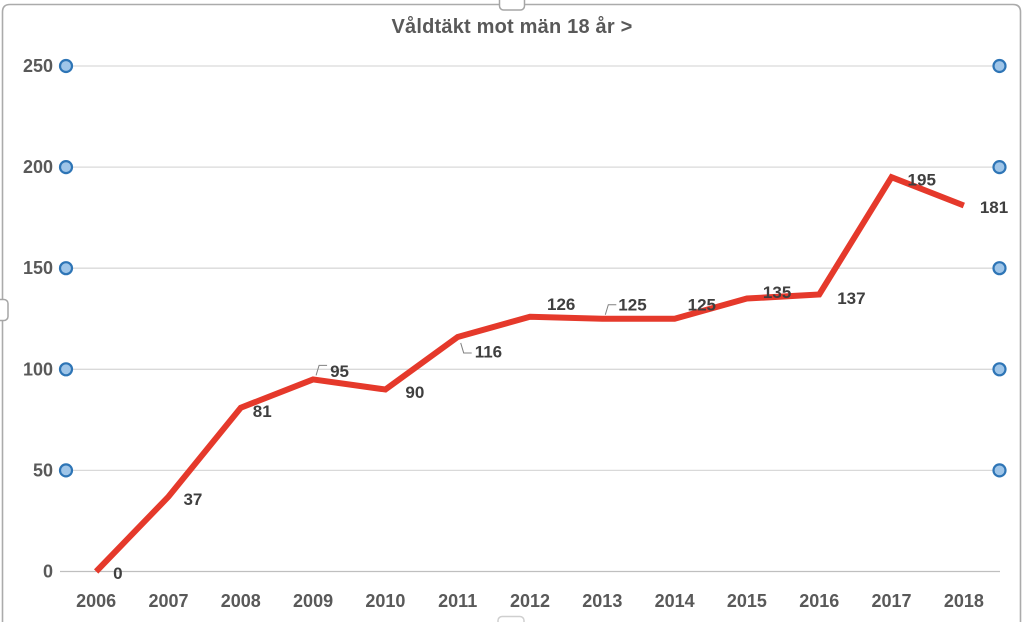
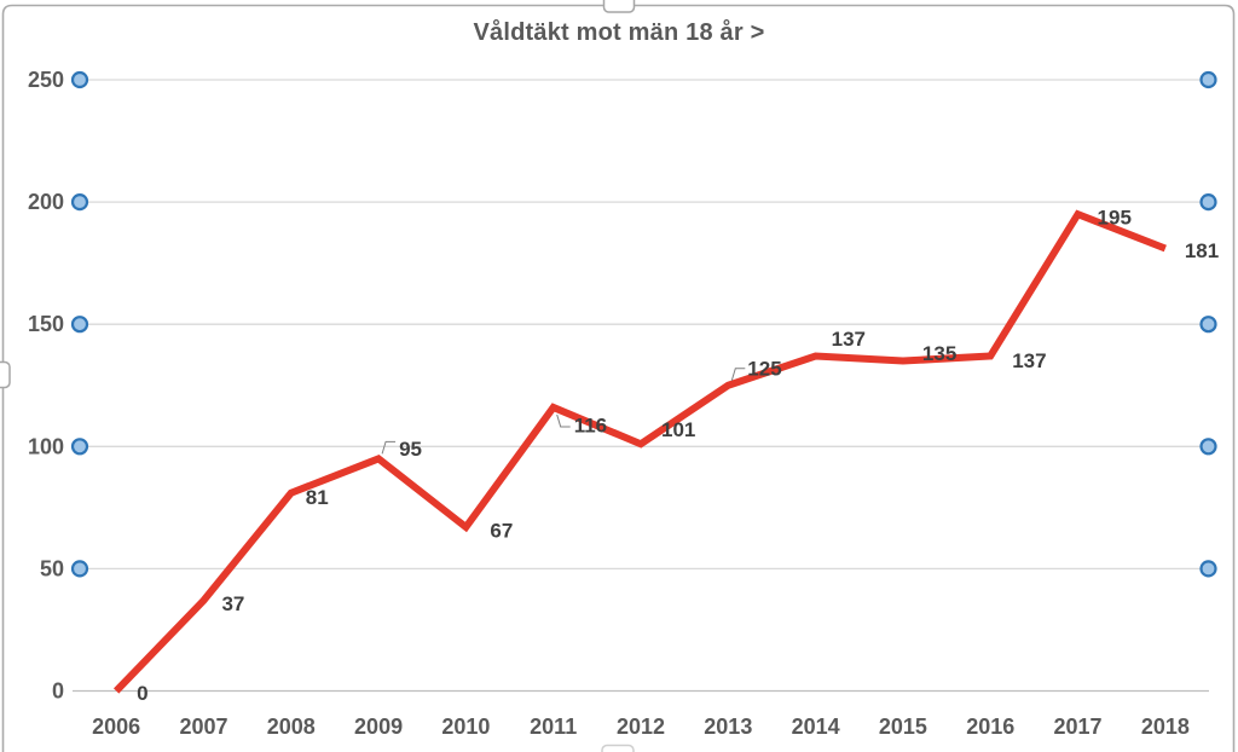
2010: 90 -> 67
2012: 126 -> 101
2014: 125 -> 137
